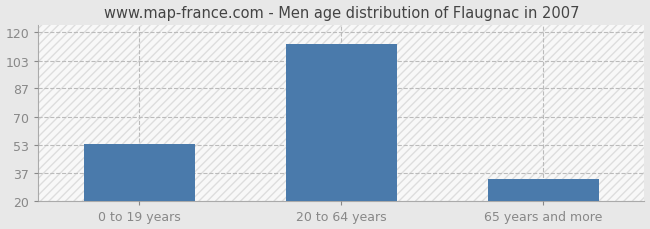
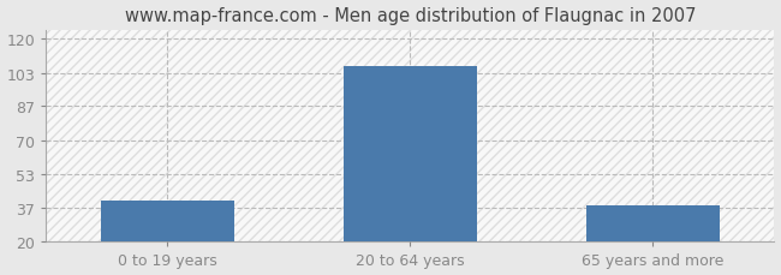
0 to 19 years: 54 -> 40
20 to 64 years: 113 -> 106
65 years and more: 33 -> 38
